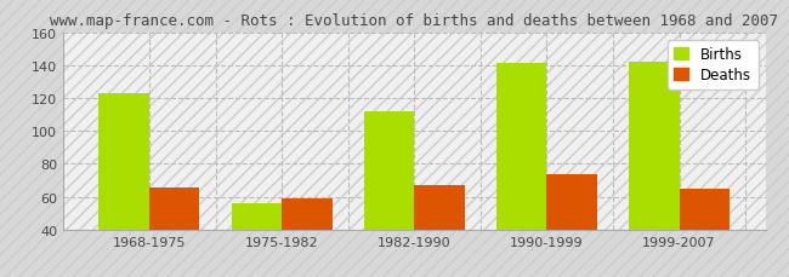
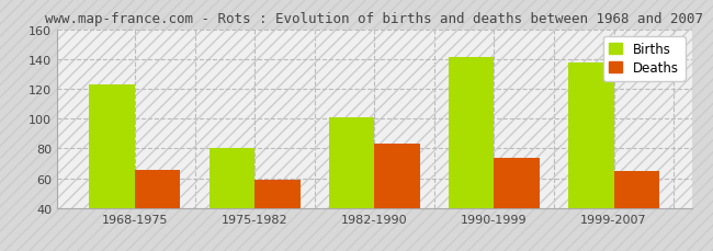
Births/1975-1982: 56 -> 80
Births/1982-1990: 112 -> 101
Deaths/1982-1990: 67 -> 83
Births/1999-2007: 142 -> 138
